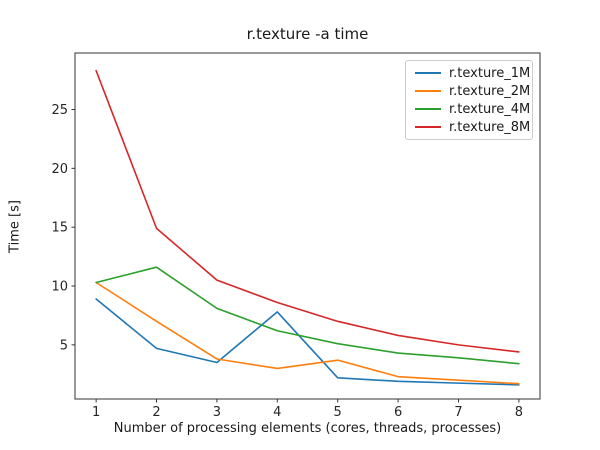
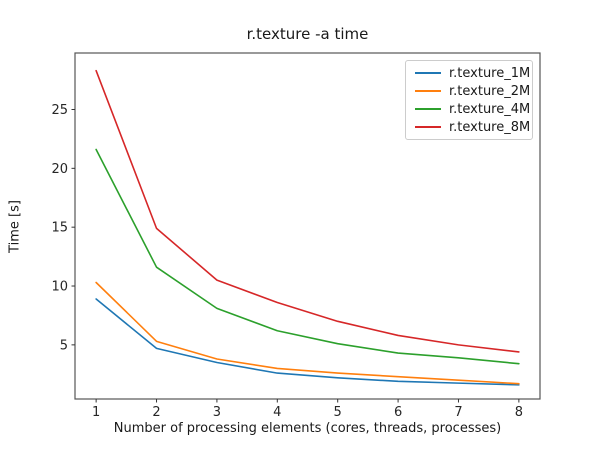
r.texture_4M/1: 10.3 -> 21.6
r.texture_2M/2: 7.0 -> 5.3
r.texture_1M/4: 7.8 -> 2.6
r.texture_2M/5: 3.7 -> 2.6
